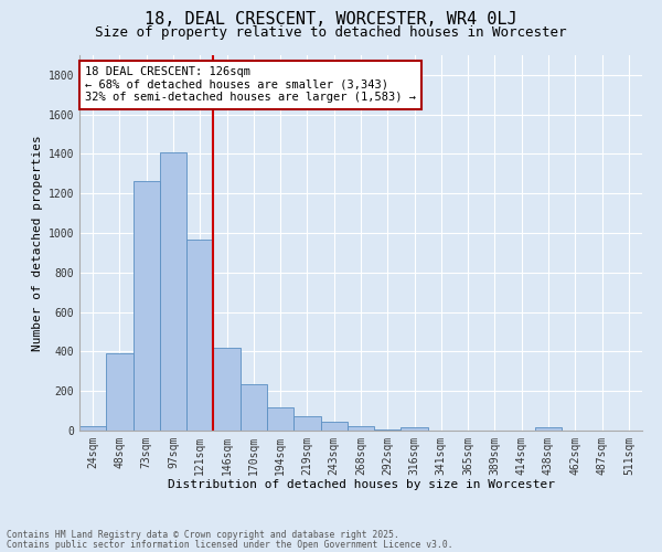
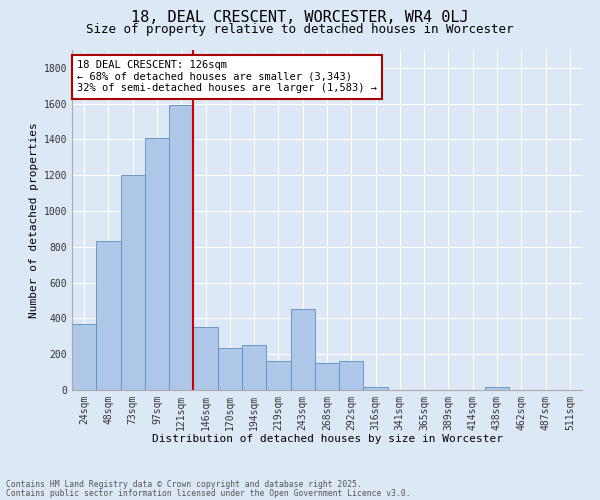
24sqm: 20 -> 370
48sqm: 390 -> 830
73sqm: 1260 -> 1200
121sqm: 960 -> 1590
146sqm: 420 -> 350
194sqm: 120 -> 250
219sqm: 70 -> 160
243sqm: 40 -> 450
268sqm: 20 -> 150
292sqm: 0 -> 160
